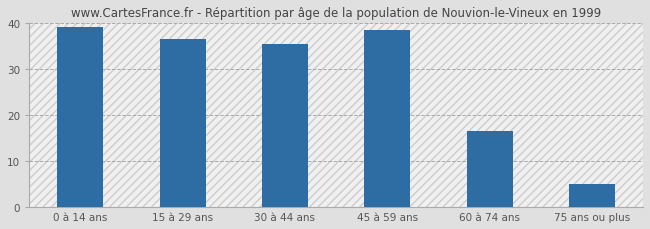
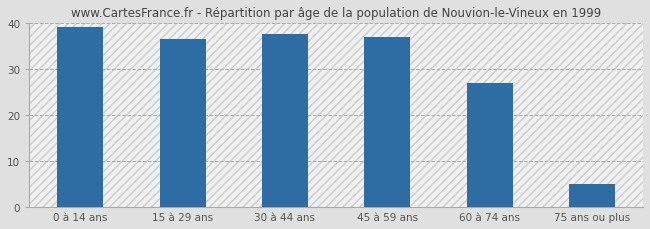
30 à 44 ans: 35.5 -> 37.5
45 à 59 ans: 38.5 -> 37.0
60 à 74 ans: 16.5 -> 27.0
